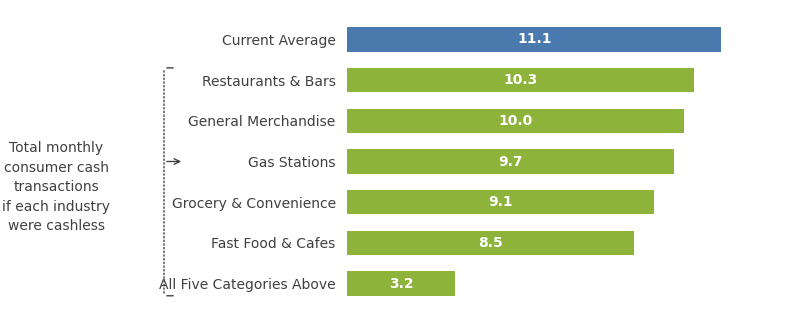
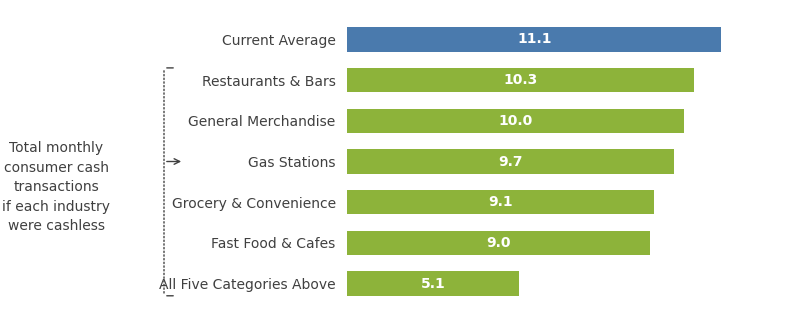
Fast Food & Cafes: 8.5 -> 9.0
All Five Categories Above: 3.2 -> 5.1
